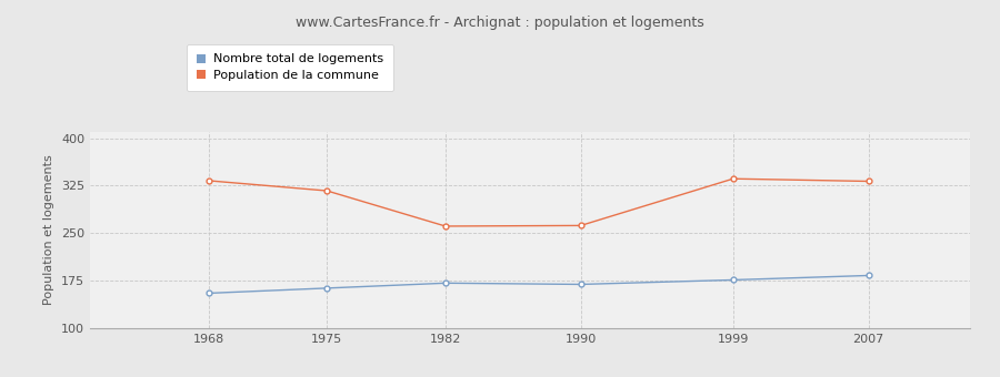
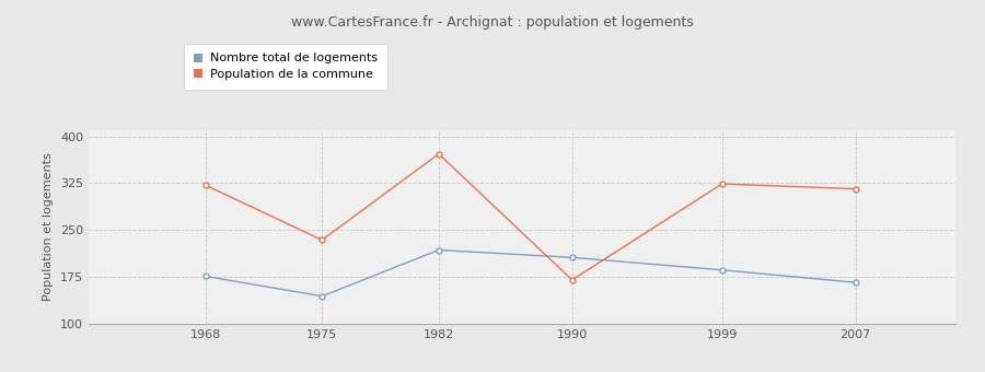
Nombre total de logements/1968: 155 -> 176
Population de la commune/1968: 333 -> 322
Nombre total de logements/1975: 163 -> 144
Population de la commune/1975: 317 -> 234
Nombre total de logements/1982: 171 -> 218
Population de la commune/1982: 261 -> 372
Nombre total de logements/1990: 169 -> 206
Population de la commune/1990: 262 -> 170
Nombre total de logements/1999: 176 -> 186
Population de la commune/1999: 336 -> 324
Nombre total de logements/2007: 183 -> 166
Population de la commune/2007: 332 -> 316
